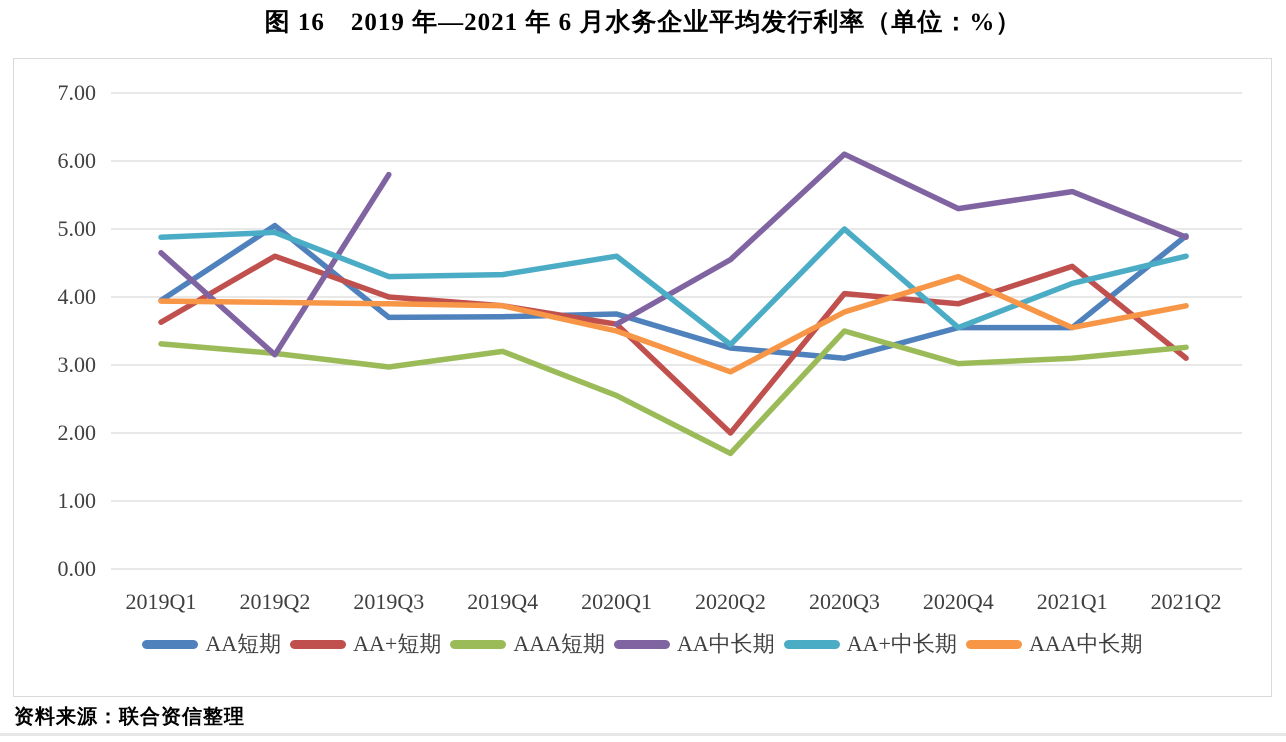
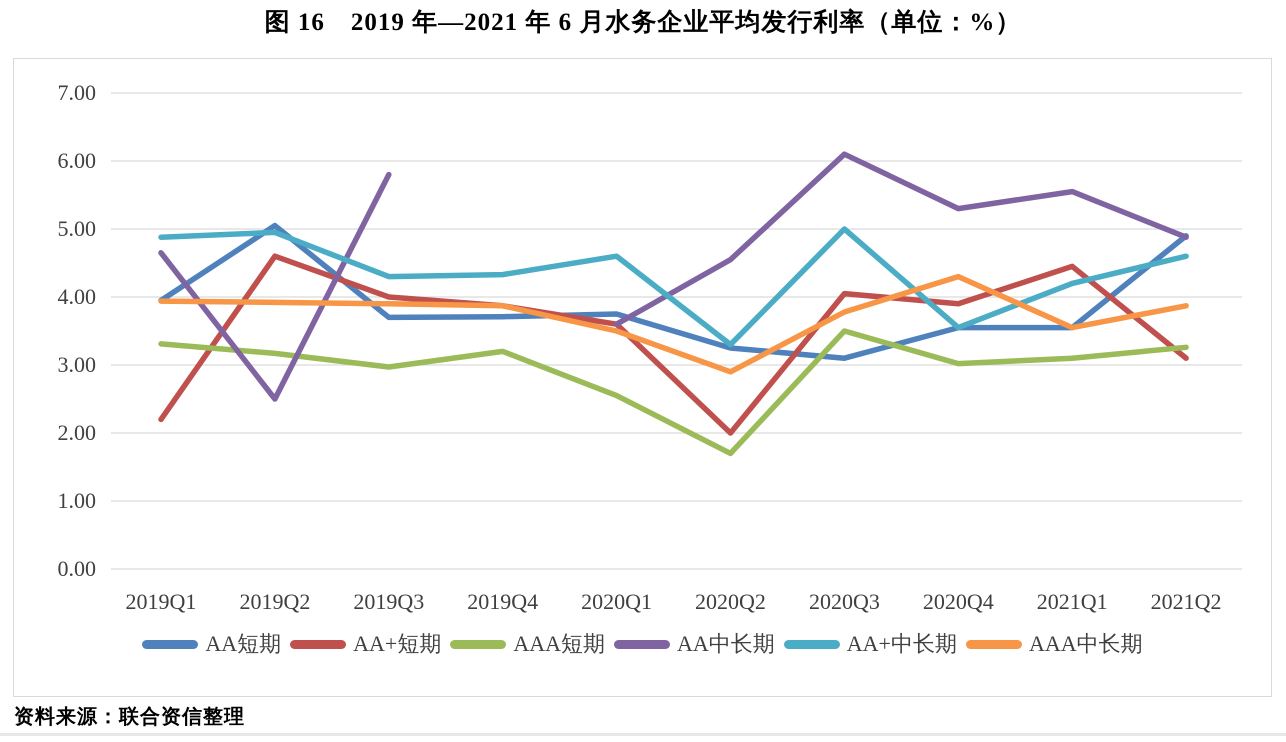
AA+短期/2019Q1: 3.6 -> 2.2
AA中长期/2019Q2: 3.1 -> 2.5
